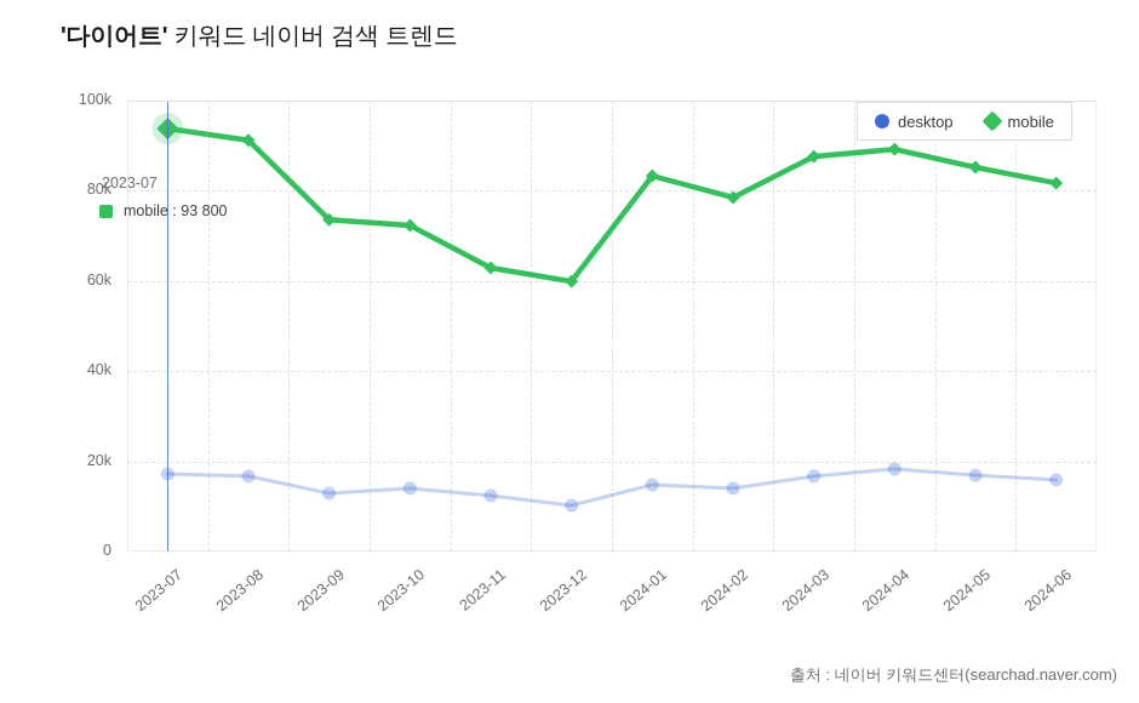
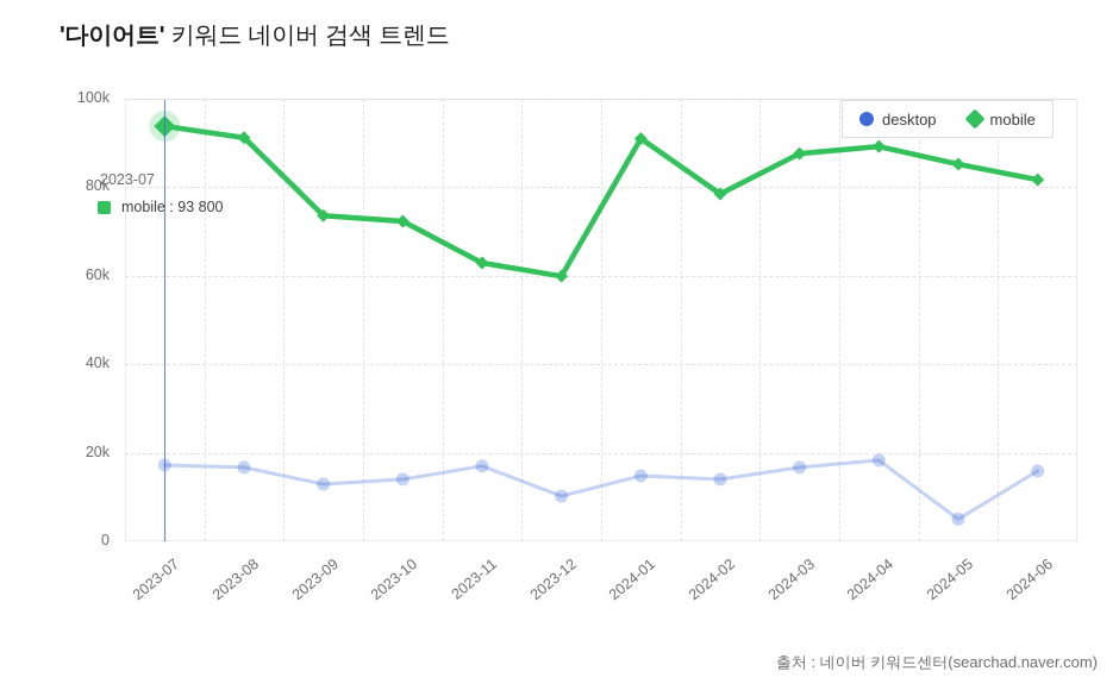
desktop/2023-11: 12k -> 17k
mobile/2024-01: 83k -> 91k
desktop/2024-05: 17k -> 5k
